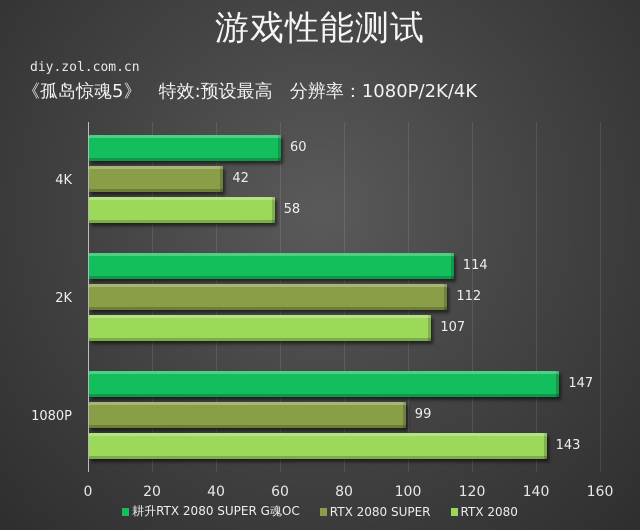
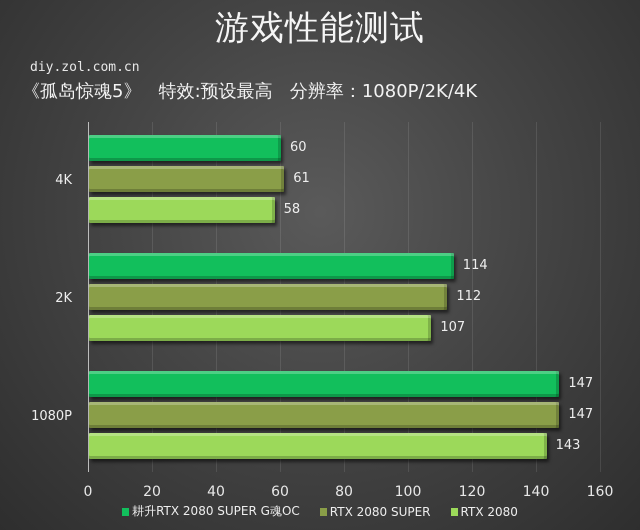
RTX 2080 SUPER/4K: 42 -> 61
RTX 2080 SUPER/1080P: 99 -> 147
